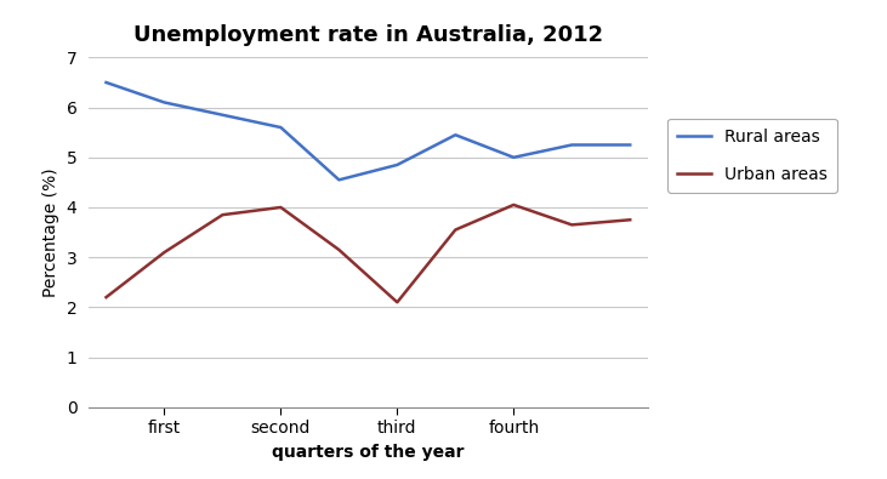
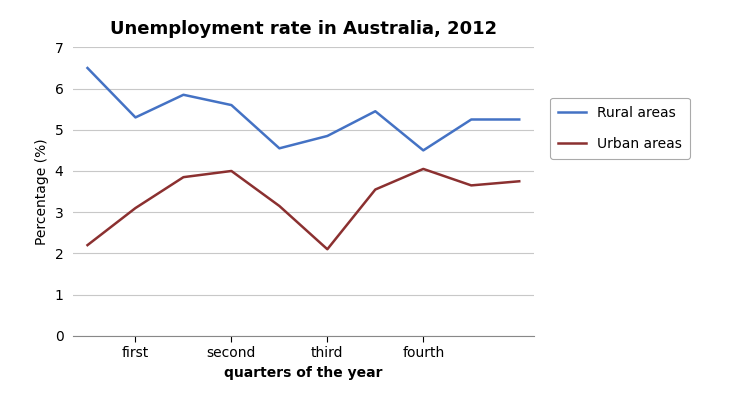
Rural areas/first: 6.10 -> 5.30
Rural areas/fourth: 5.00 -> 4.50
